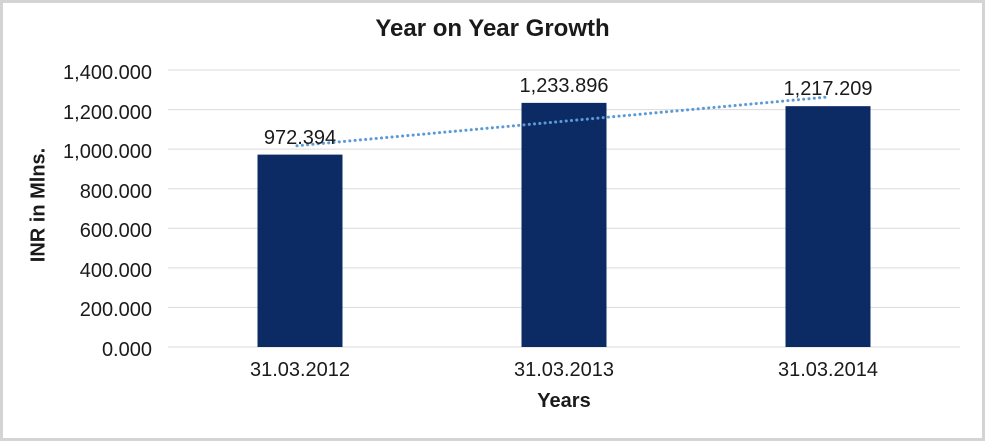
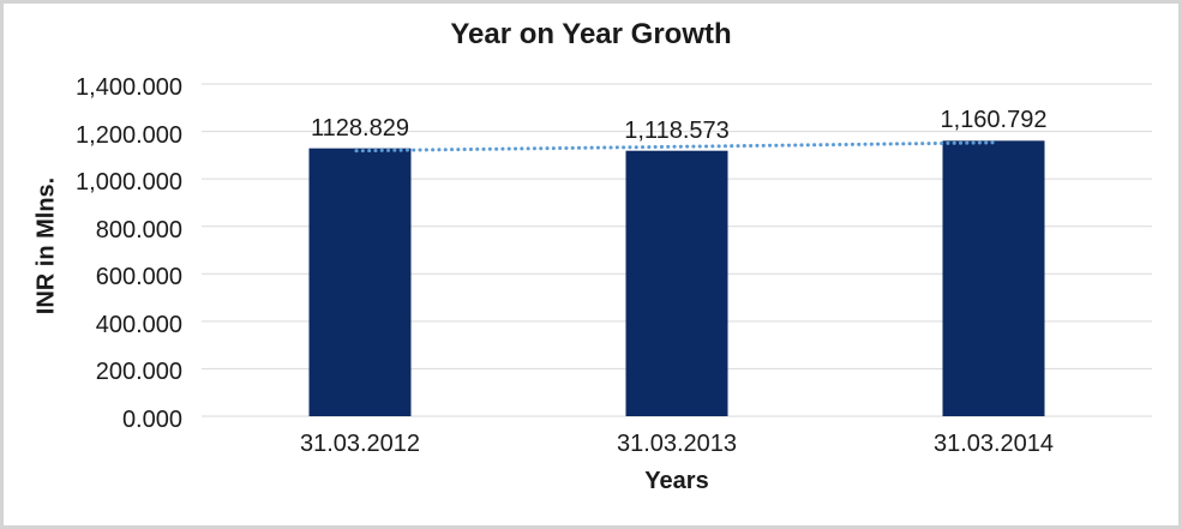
31.03.2012: 972.394 -> 1128.829
31.03.2013: 1,233.896 -> 1,118.573
31.03.2014: 1,217.209 -> 1,160.792
